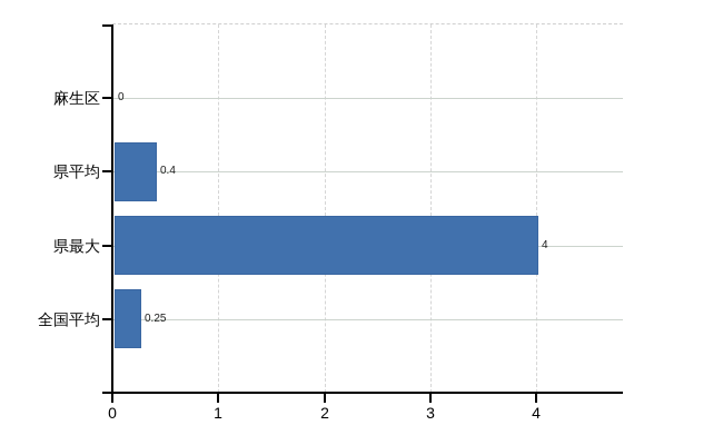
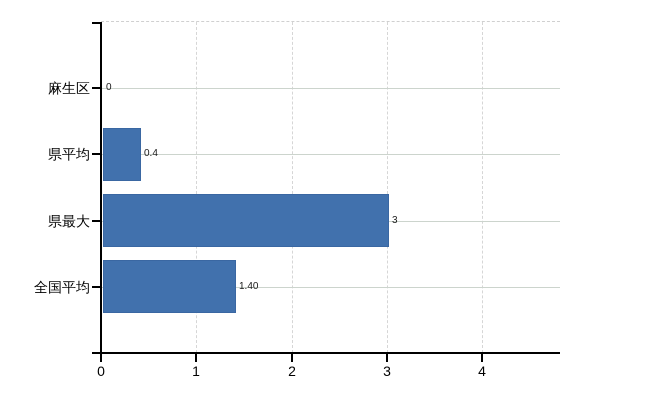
県最大: 4 -> 3
全国平均: 0.25 -> 1.40
